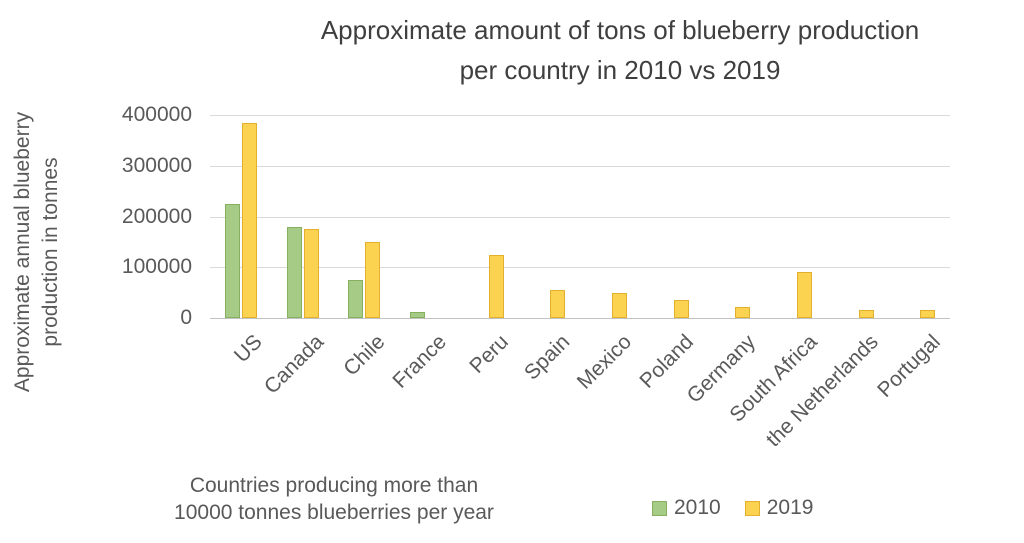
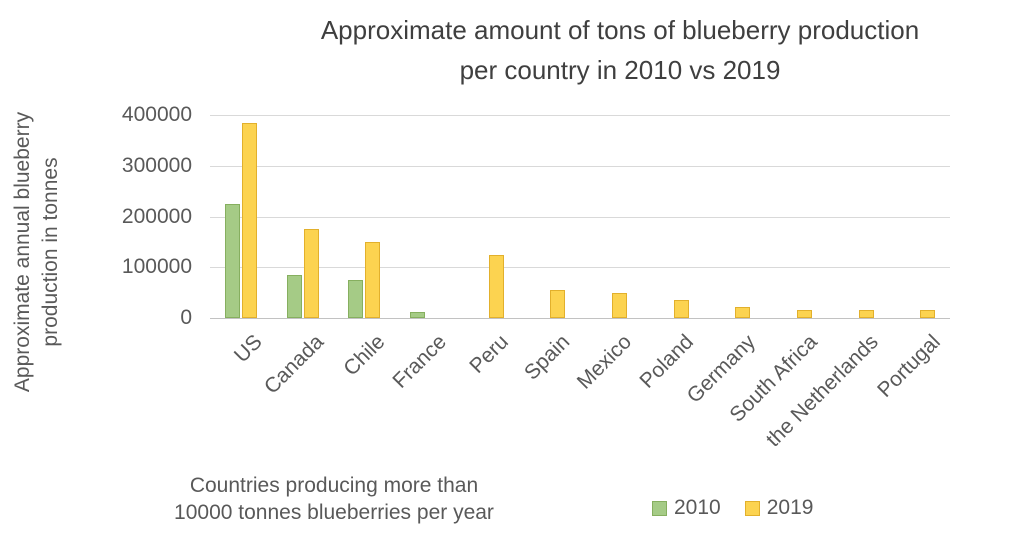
2010/Canada: 180000 -> 80000
2019/South Africa: 90000 -> 20000
